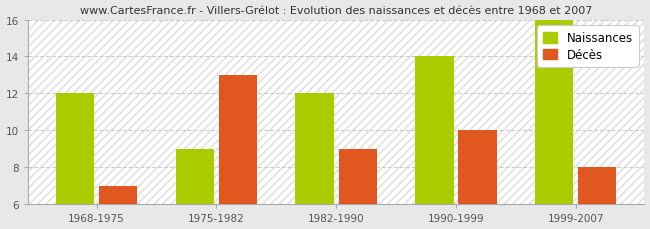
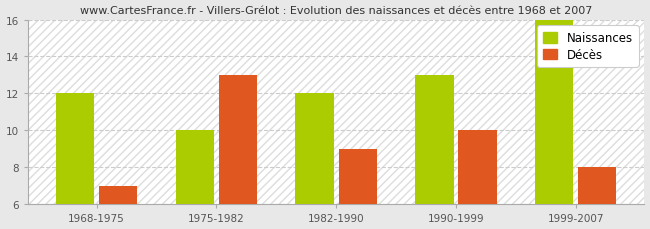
Naissances/1975-1982: 9 -> 10
Naissances/1990-1999: 14 -> 13
